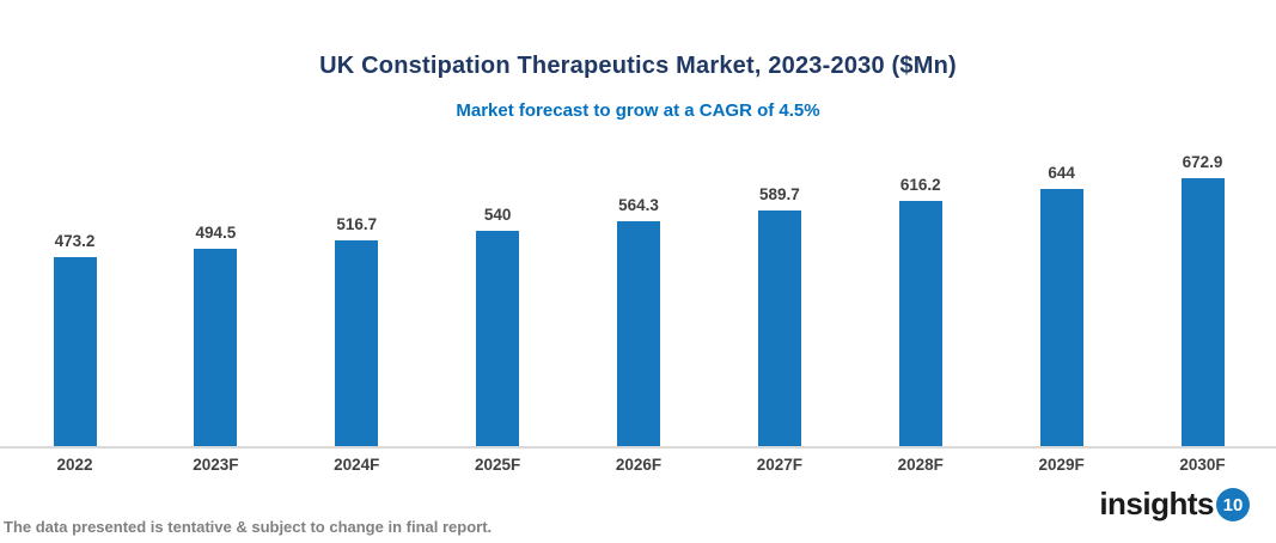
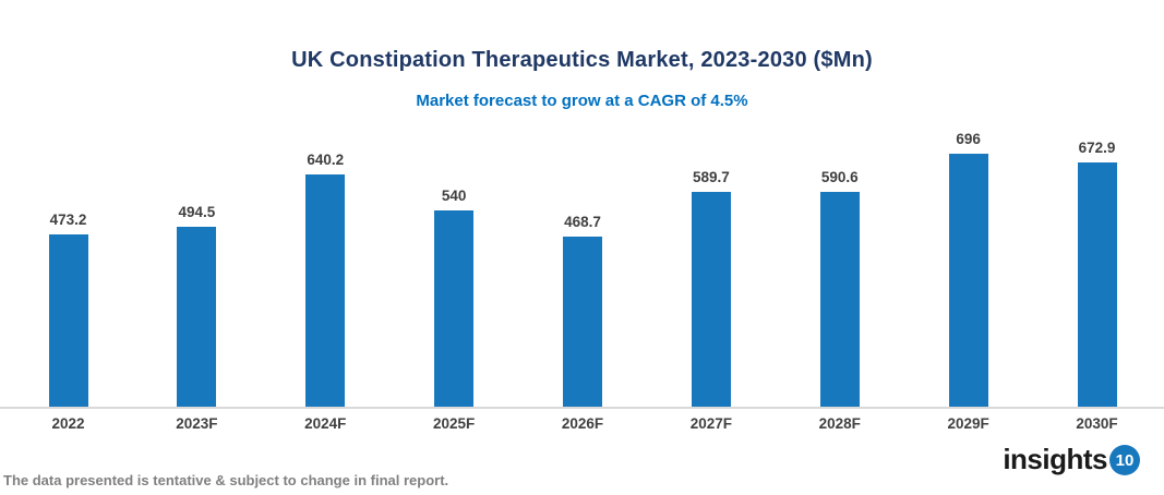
2024F: 516.7 -> 640.2
2026F: 564.3 -> 468.7
2028F: 616.2 -> 590.6
2029F: 644 -> 696
